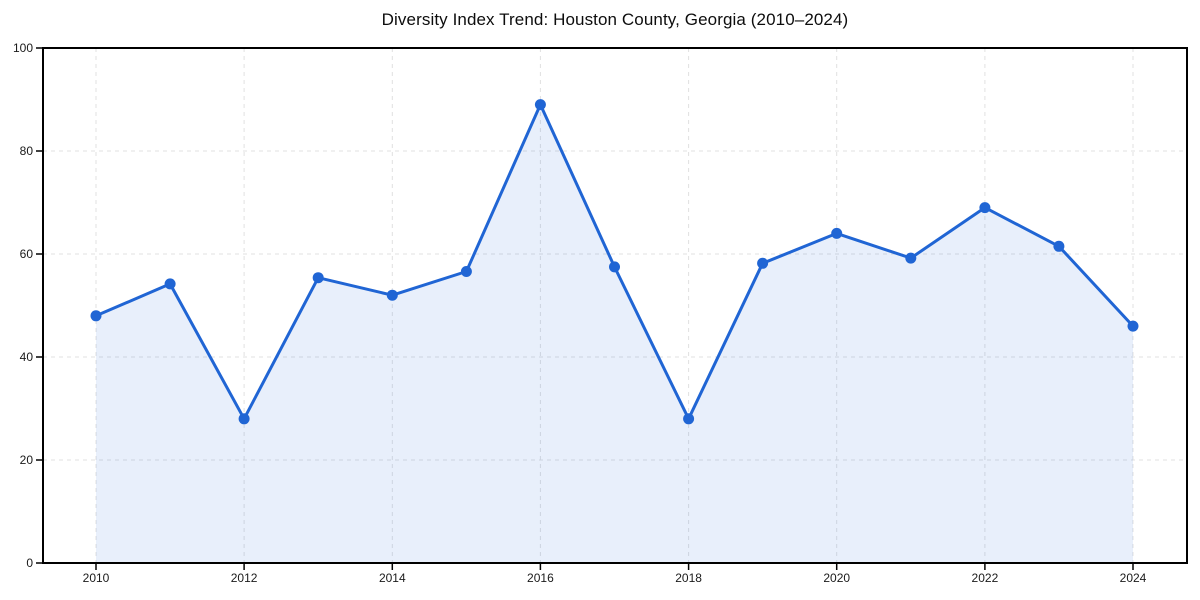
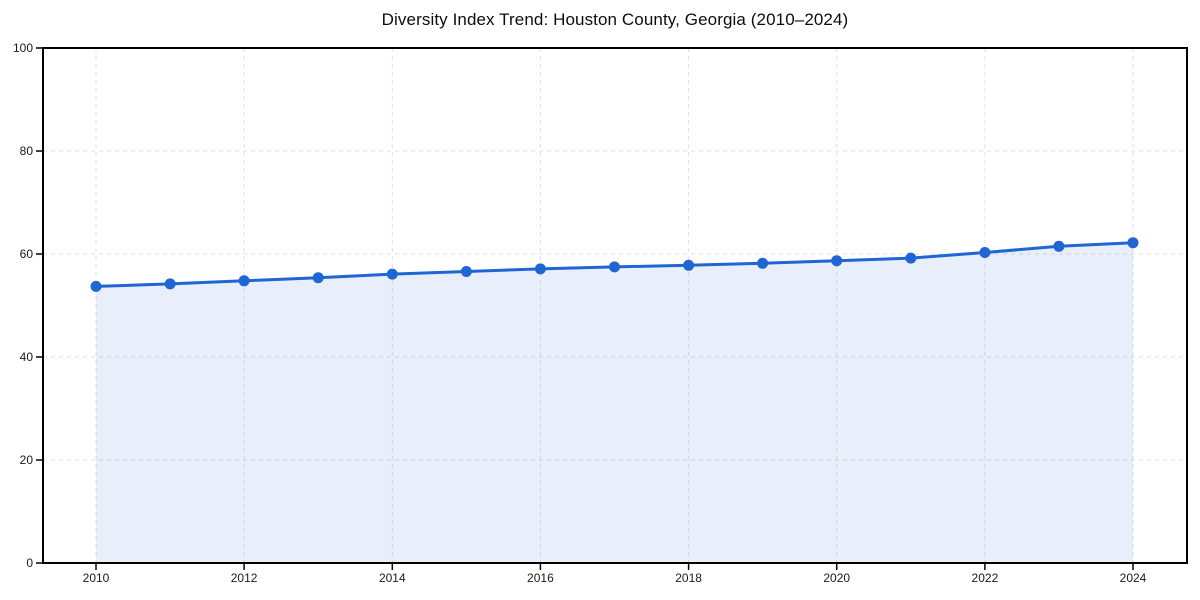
2010: 48 -> 54
2012: 28 -> 55
2014: 52 -> 56
2016: 89 -> 57
2018: 28 -> 58
2020: 64 -> 59
2022: 69 -> 60
2024: 46 -> 62
